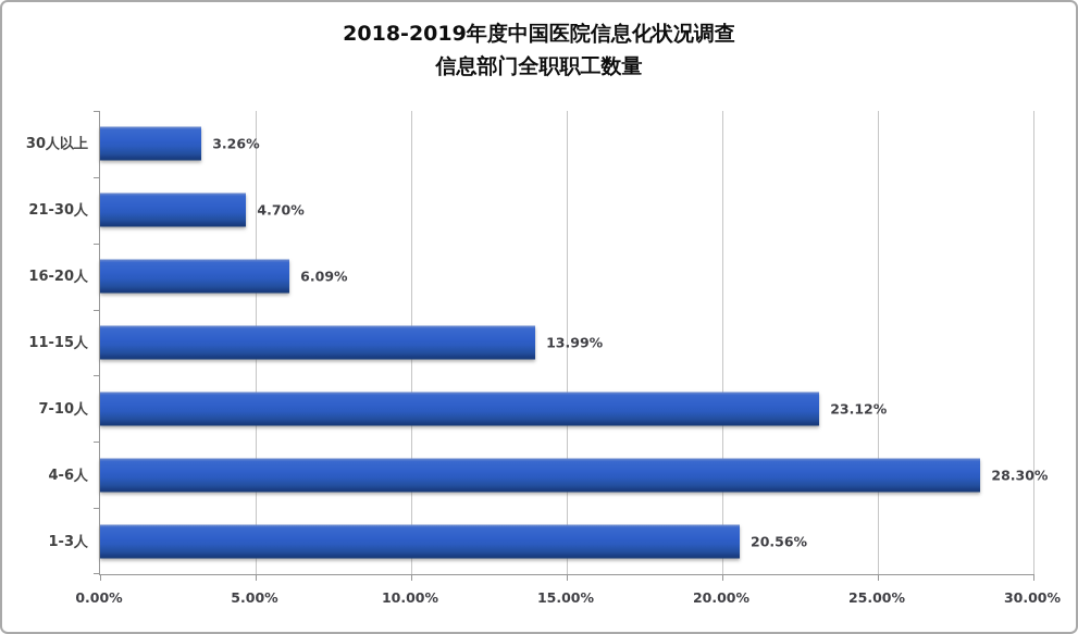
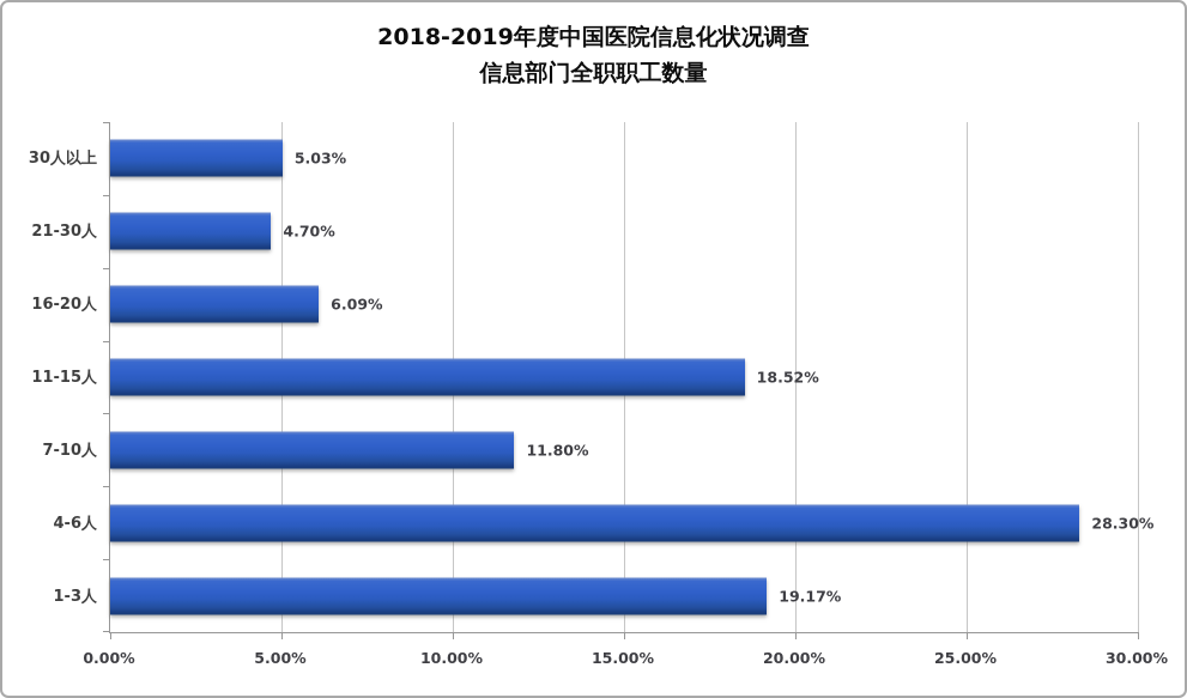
30人以上: 3.26% -> 5.03%
11-15人: 13.99% -> 18.52%
7-10人: 23.12% -> 11.80%
1-3人: 20.56% -> 19.17%
